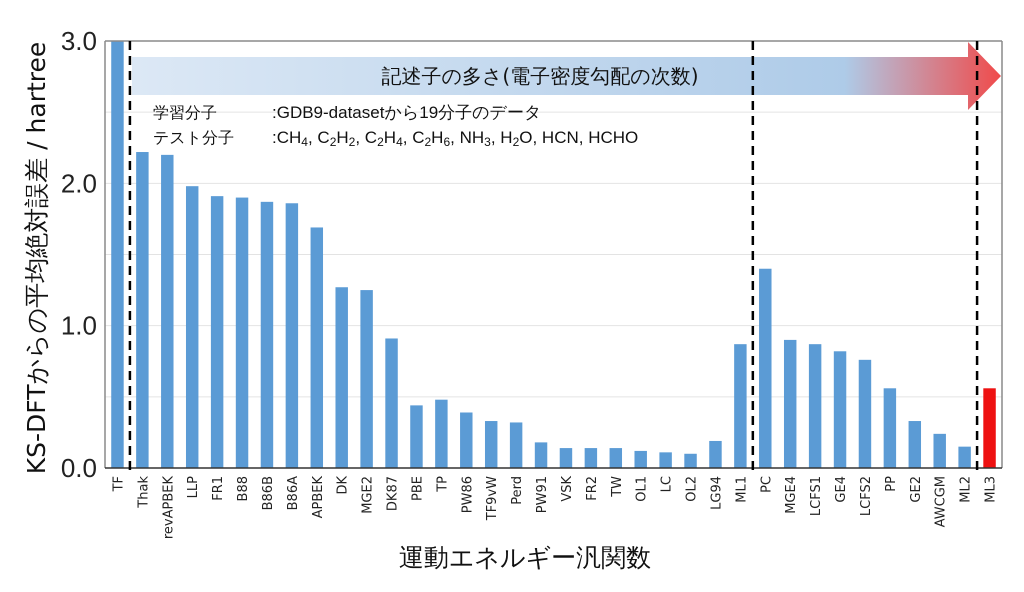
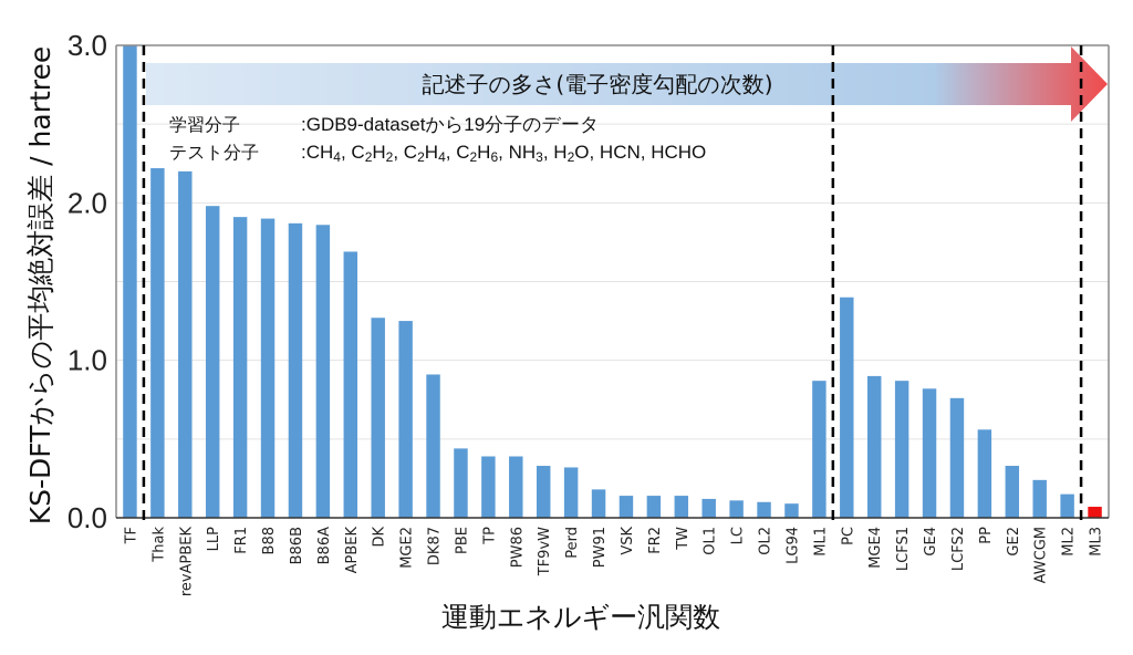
TP: 0.48 -> 0.39
LG94: 0.19 -> 0.09
ML3: 0.56 -> 0.07
